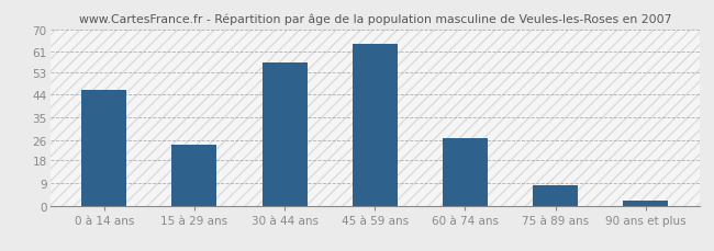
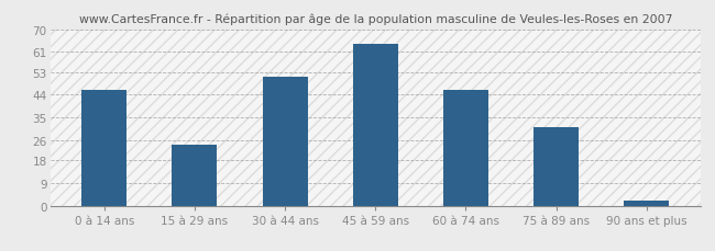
30 à 44 ans: 57 -> 51
60 à 74 ans: 27 -> 46
75 à 89 ans: 8 -> 31
